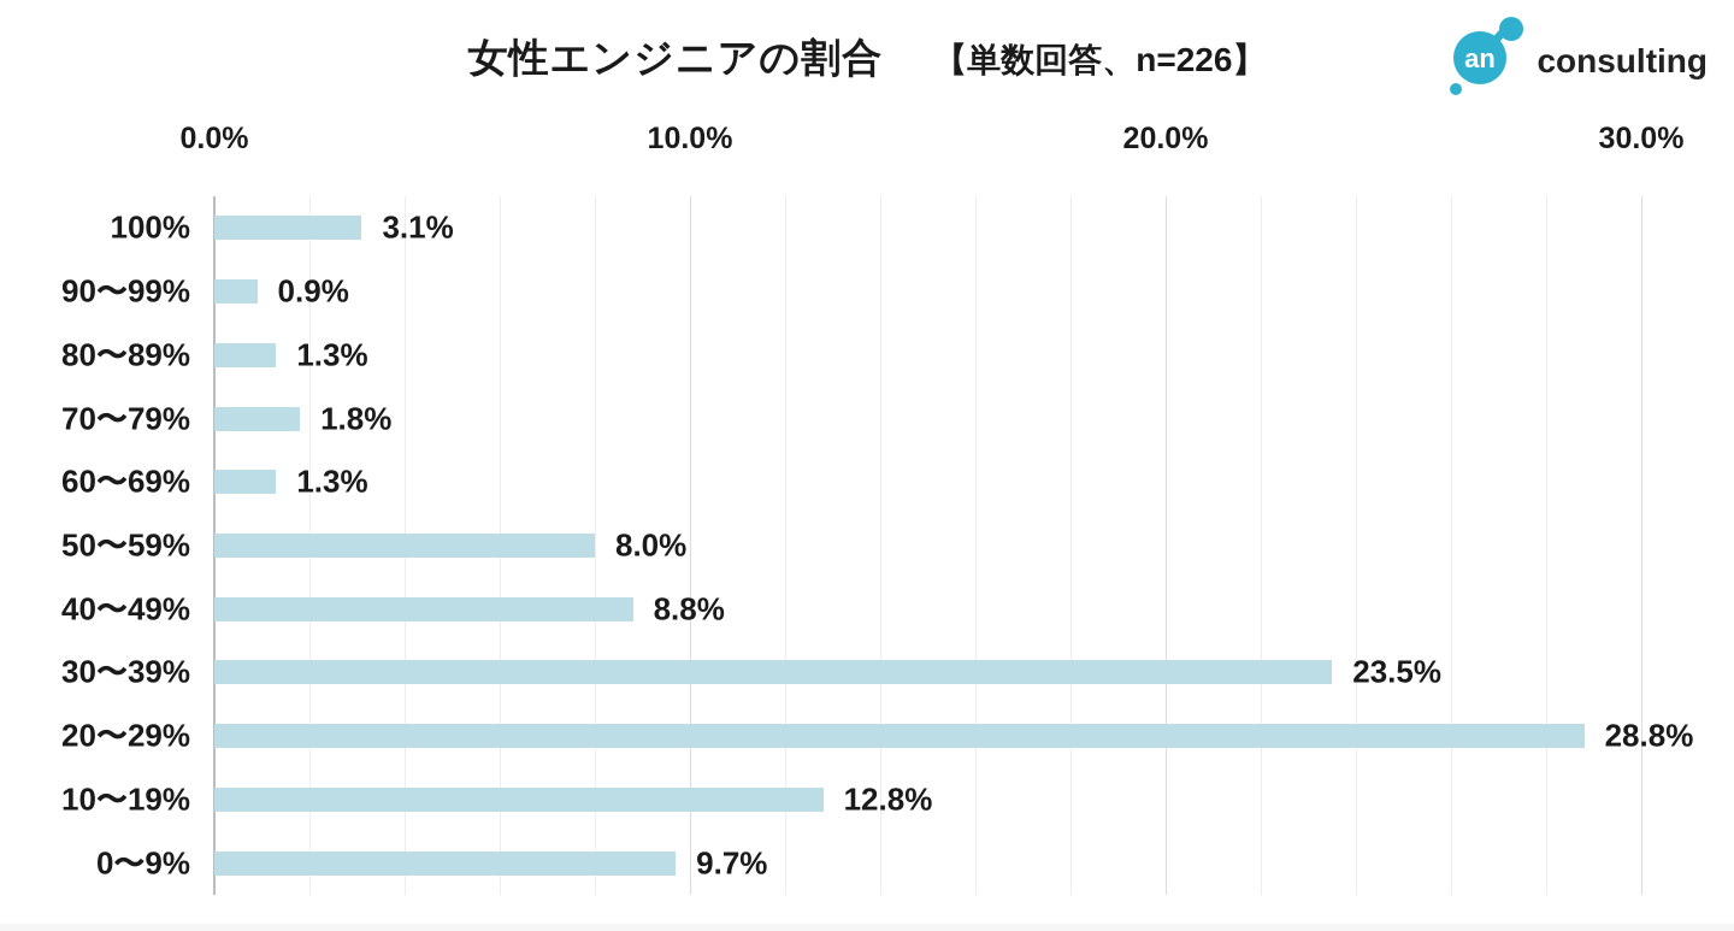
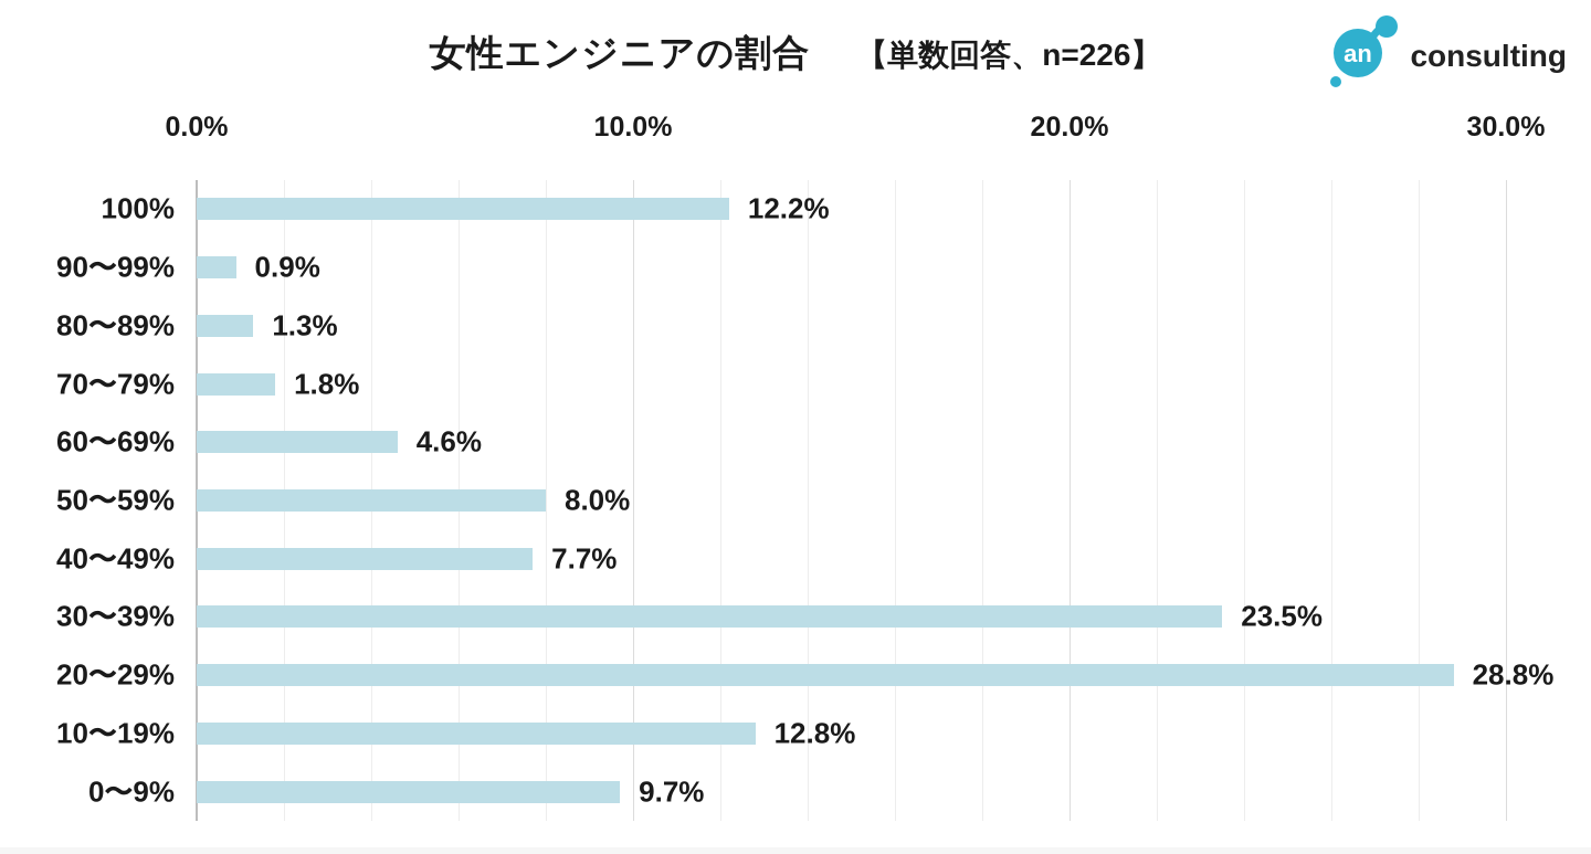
100%: 3.1% -> 12.2%
60〜69%: 1.3% -> 4.6%
40〜49%: 8.8% -> 7.7%
